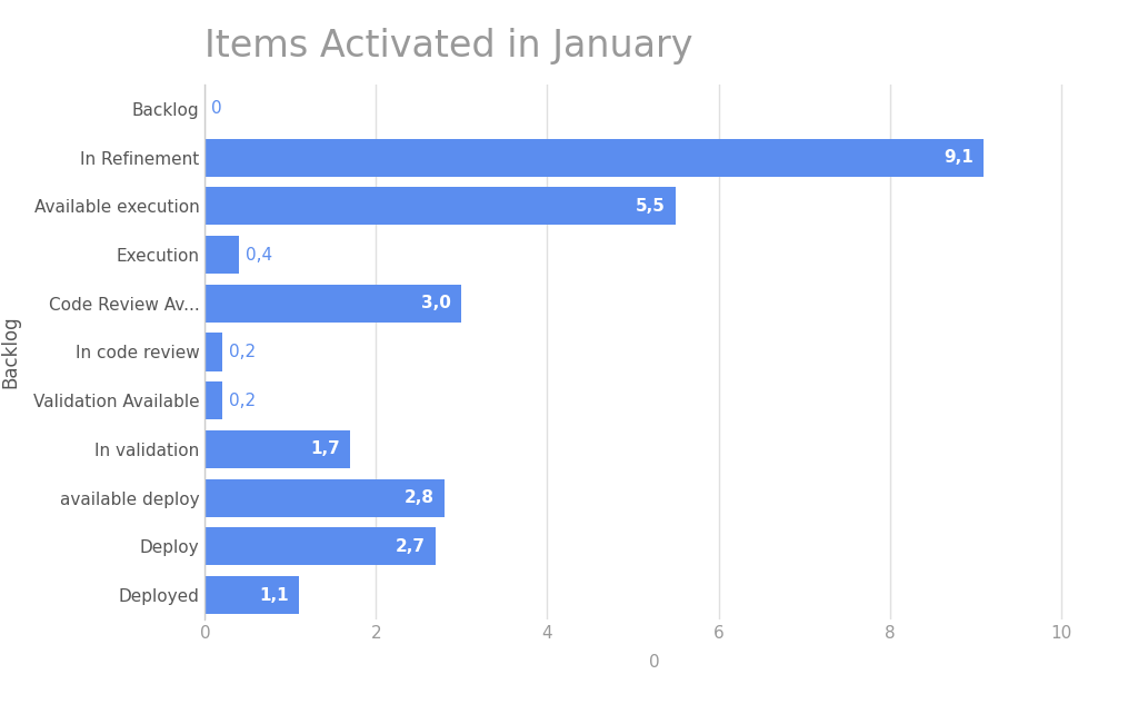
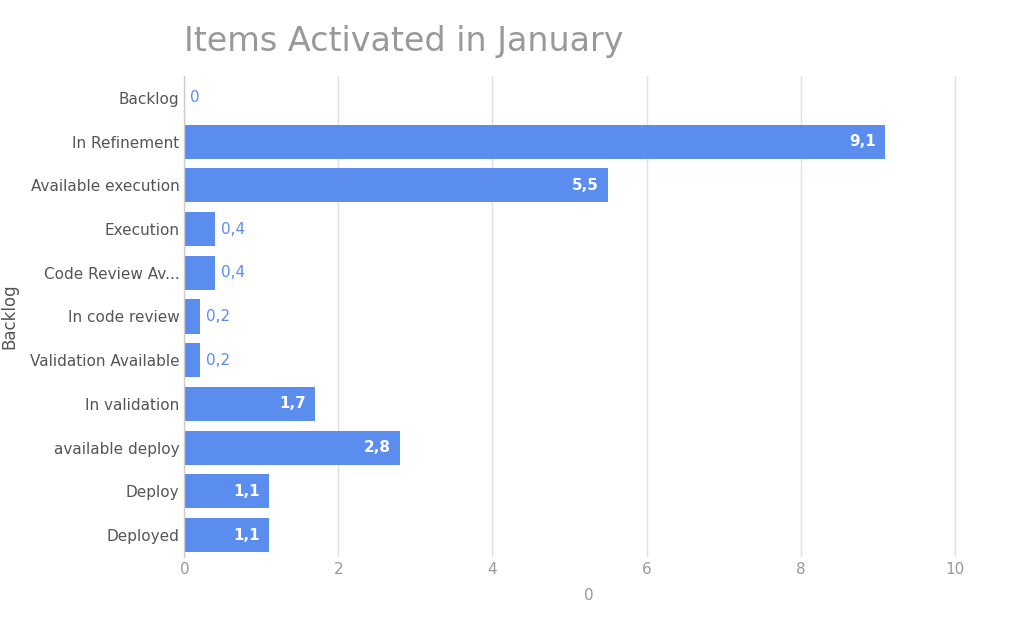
Code Review Av...: 3,0 -> 0,4
Deploy: 2,7 -> 1,1
